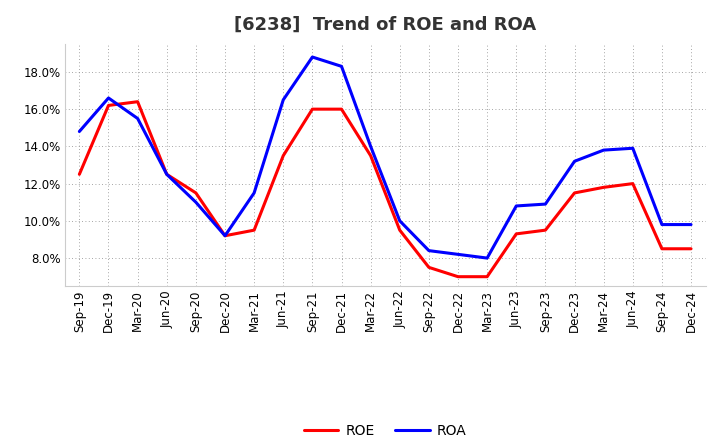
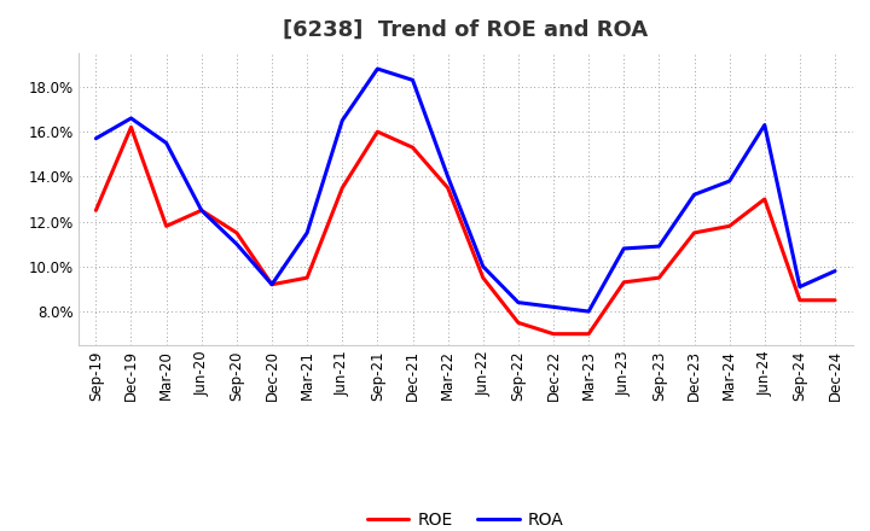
ROA/Sep-19: 14.8% -> 15.7%
ROE/Mar-20: 16.4% -> 11.8%
ROE/Dec-21: 16.0% -> 15.3%
ROE/Jun-24: 12.0% -> 13.0%
ROA/Jun-24: 13.9% -> 16.3%
ROA/Sep-24: 9.8% -> 9.1%
